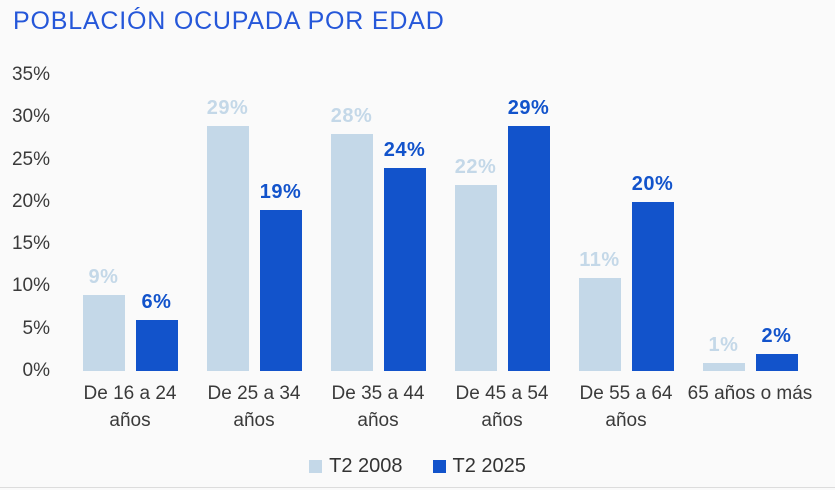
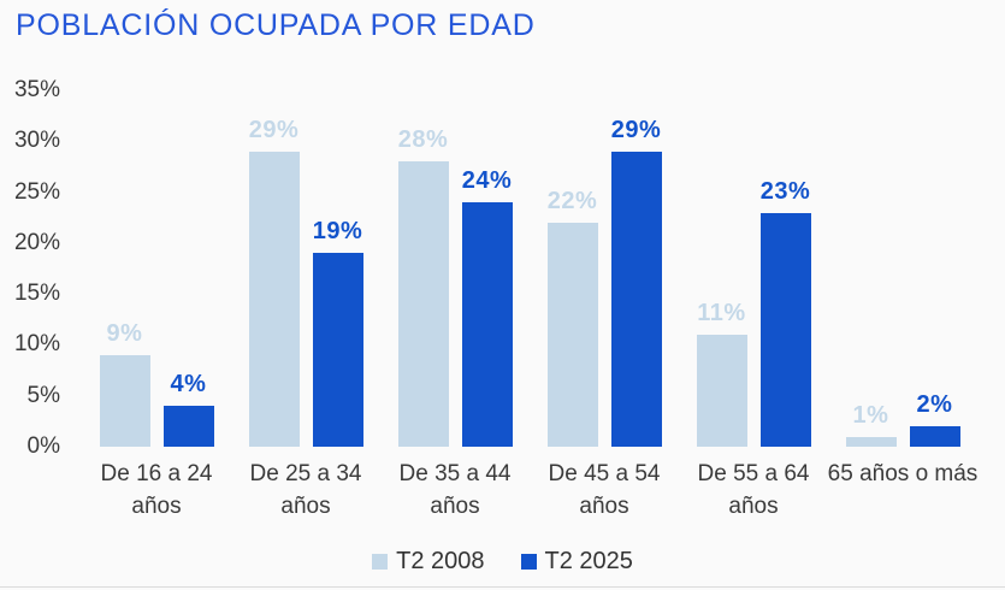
T2 2025/De 16 a 24 años: 6% -> 4%
T2 2025/De 55 a 64 años: 20% -> 23%
